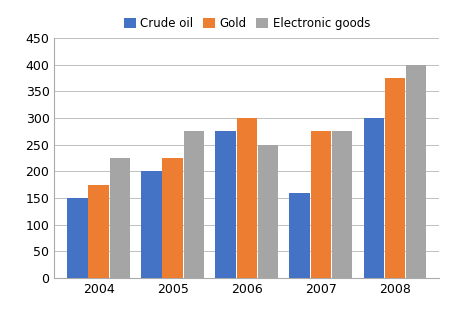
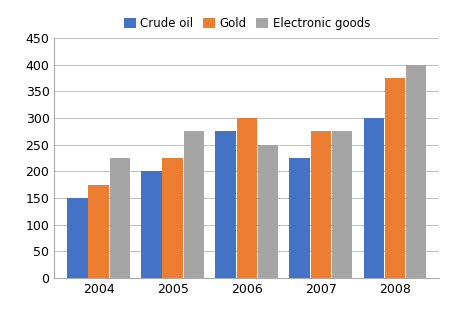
Crude oil/2007: 160 -> 225
